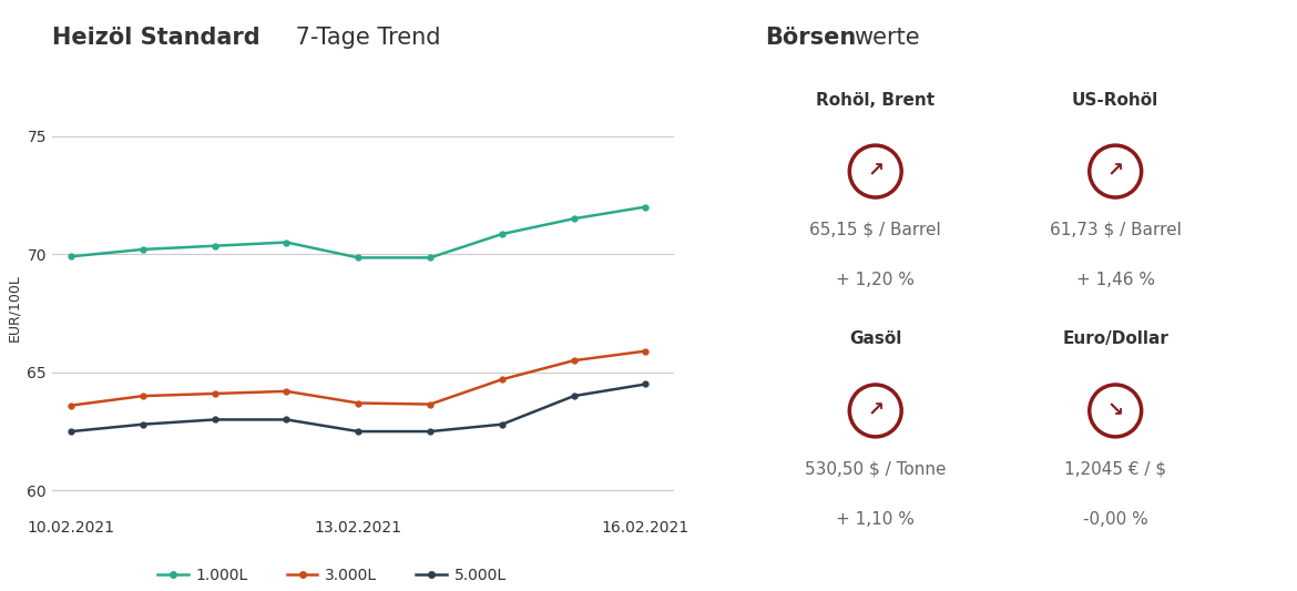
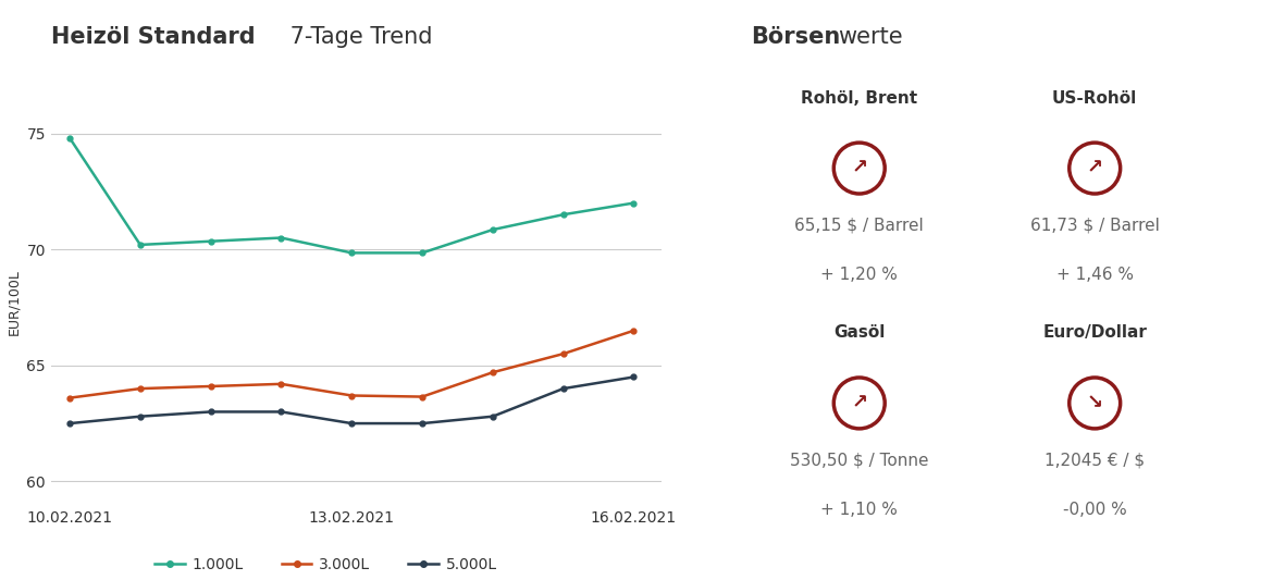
1.000L/10.02.2021: 69.90 -> 74.80
3.000L/16.02.2021: 65.90 -> 66.50
